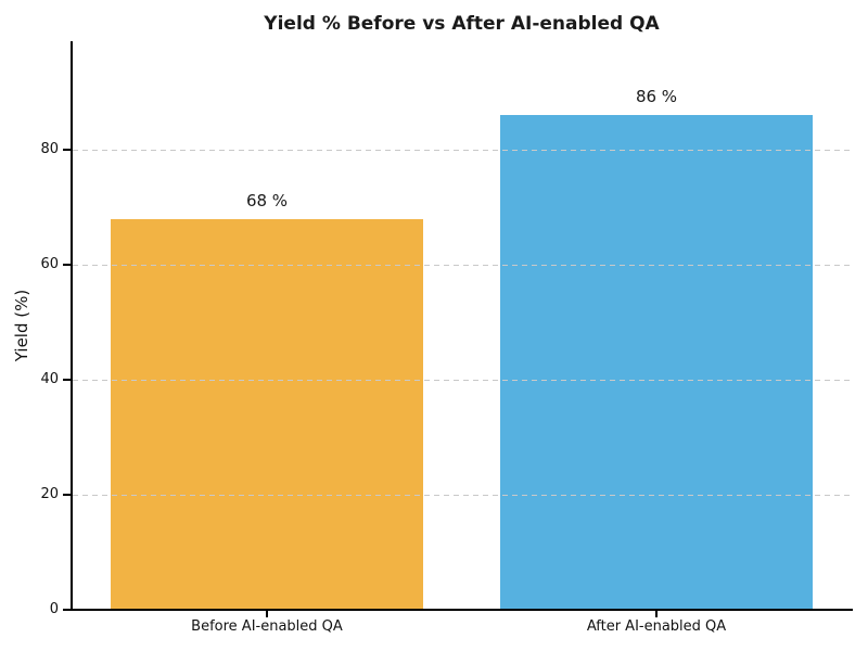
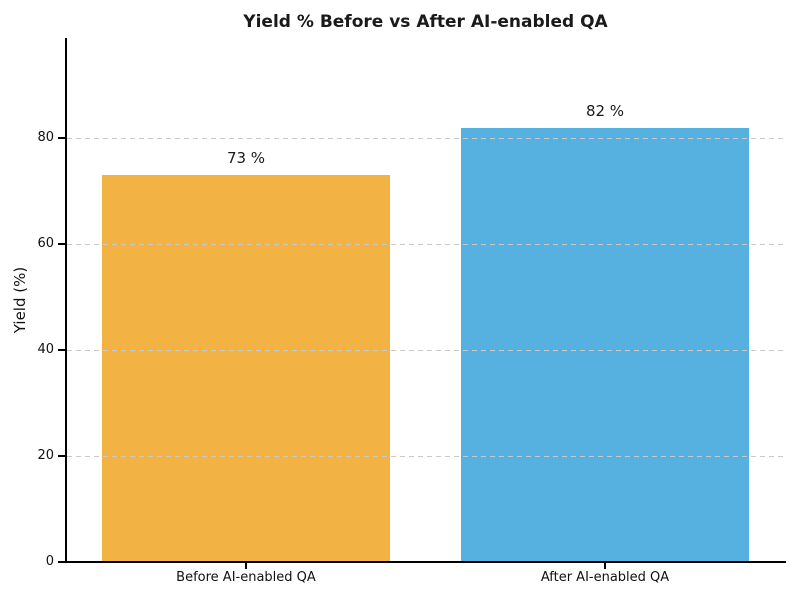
Before AI-enabled QA: 68 -> 73
After AI-enabled QA: 86 -> 82
